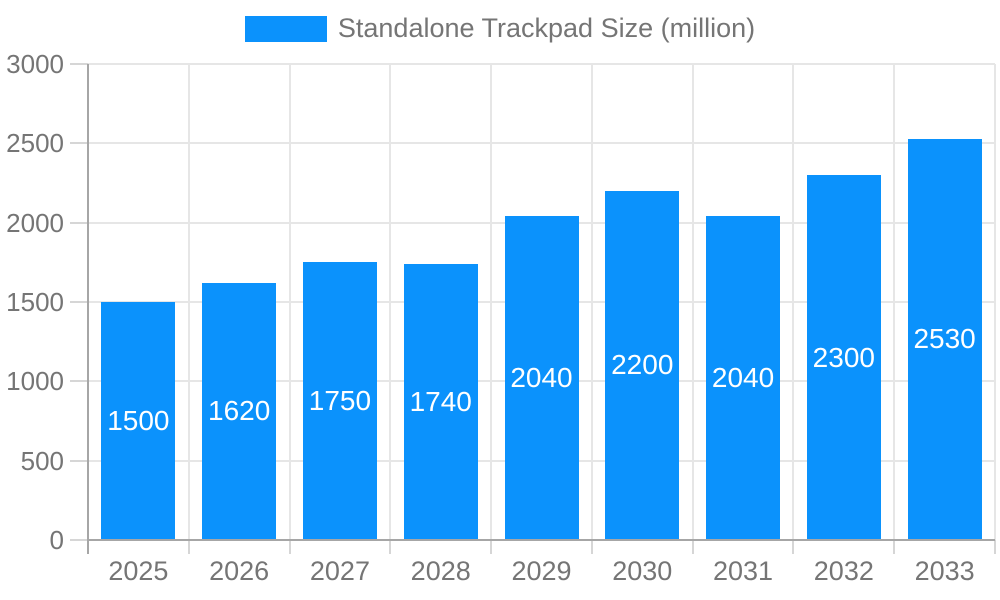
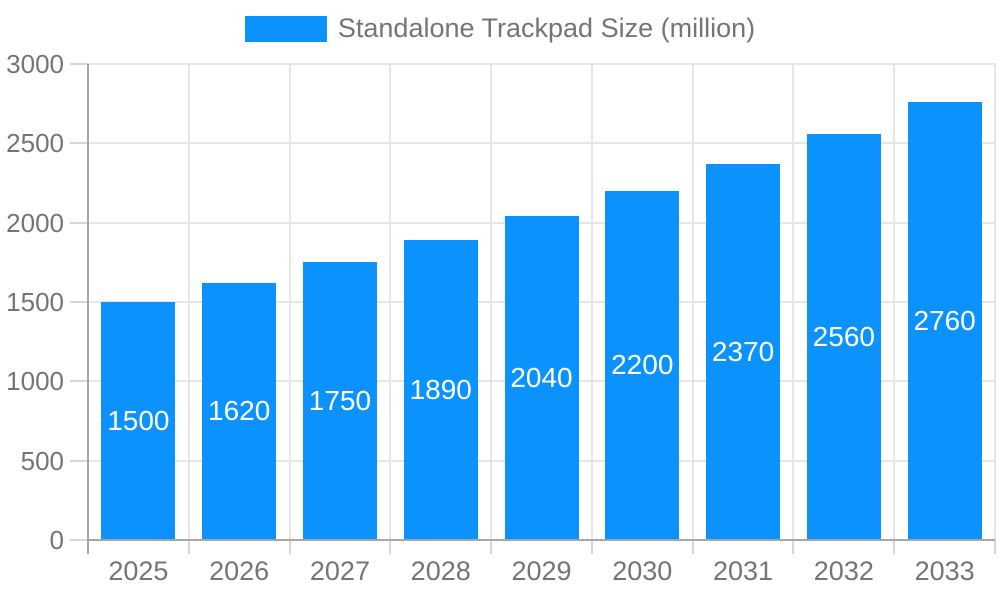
2028: 1740 -> 1890
2031: 2040 -> 2370
2032: 2300 -> 2560
2033: 2530 -> 2760
